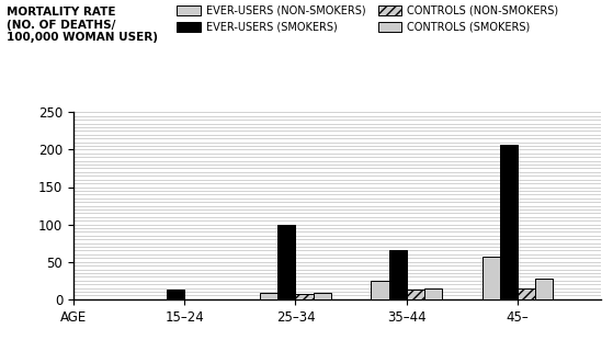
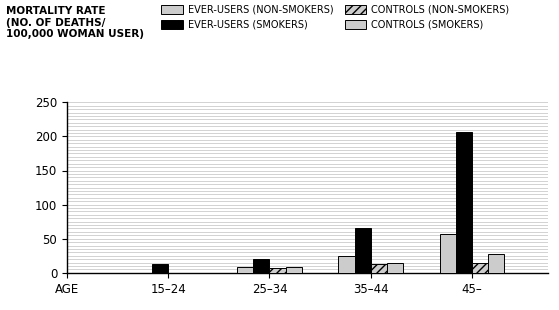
EVER-USERS (SMOKERS)/25–34: 100 -> 20
